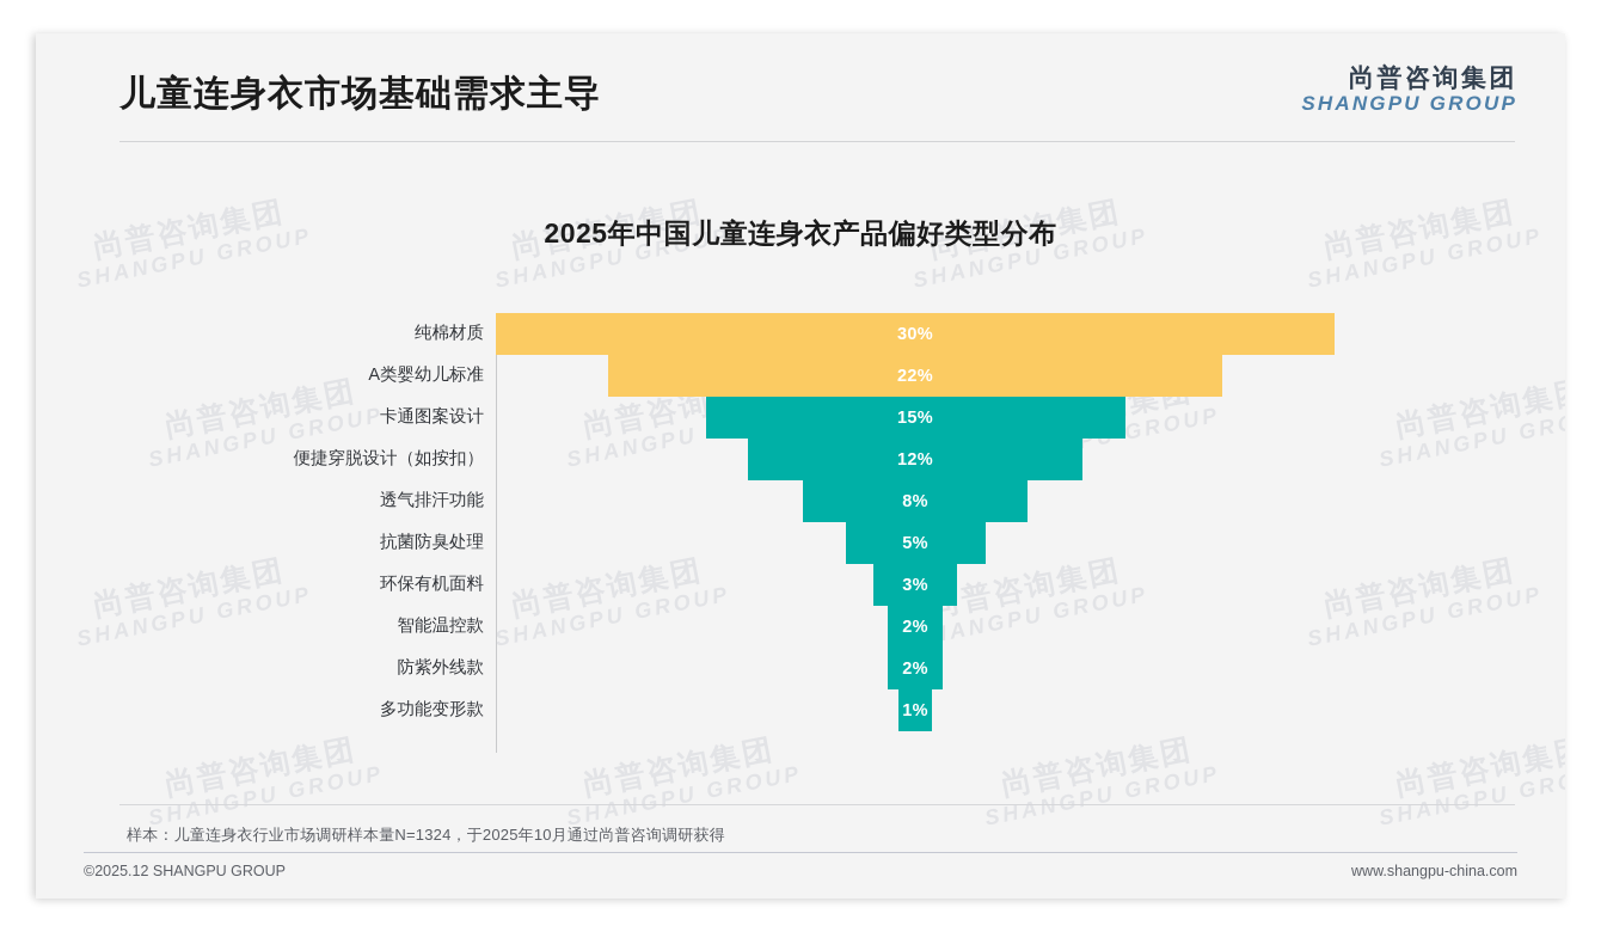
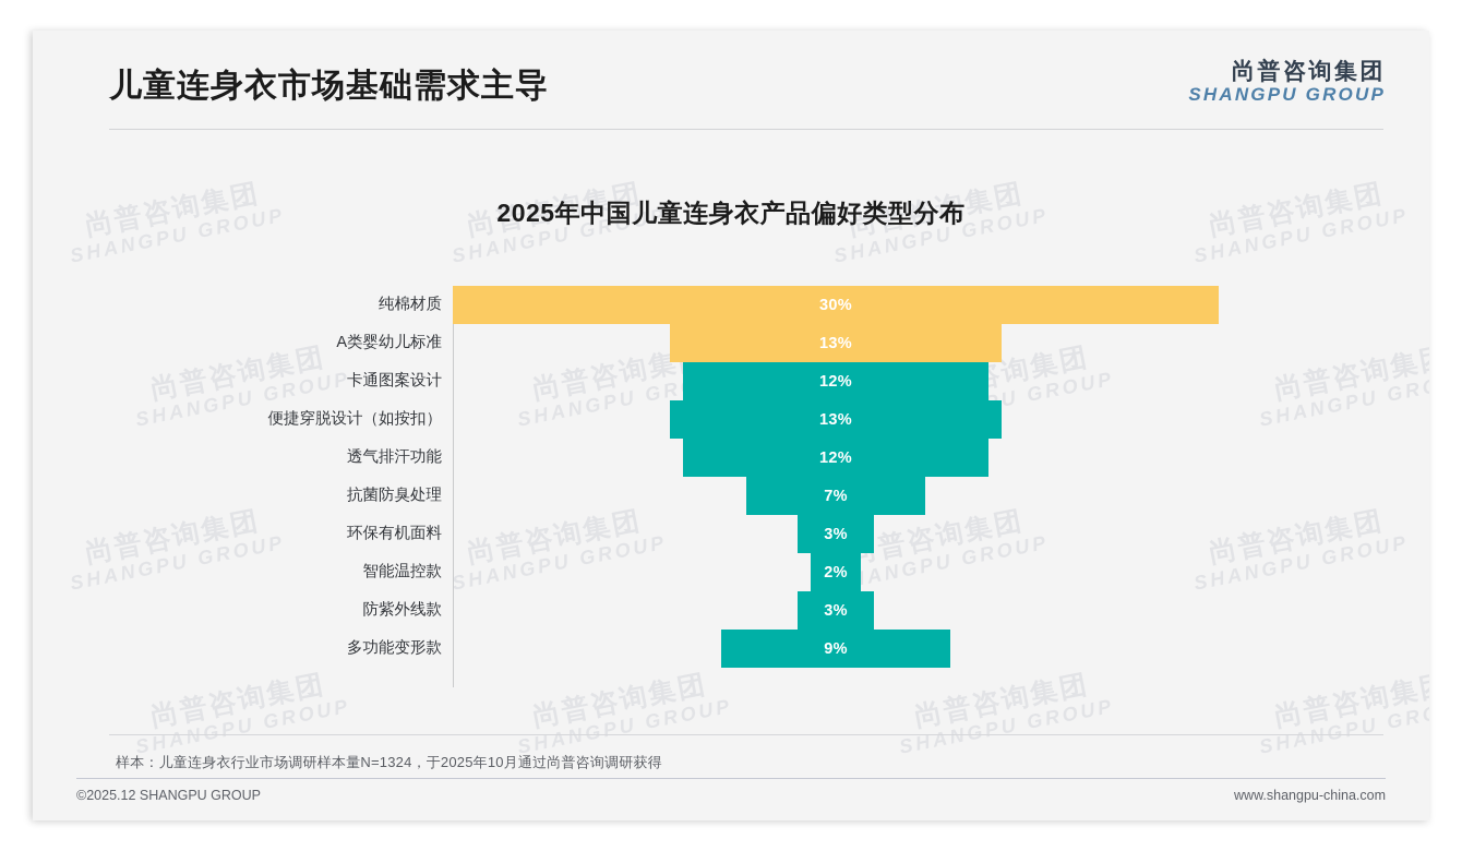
A类婴幼儿标准: 22% -> 13%
卡通图案设计: 15% -> 12%
便捷穿脱设计（如按扣）: 12% -> 13%
透气排汗功能: 8% -> 12%
抗菌防臭处理: 5% -> 7%
防紫外线款: 2% -> 3%
多功能变形款: 1% -> 9%
